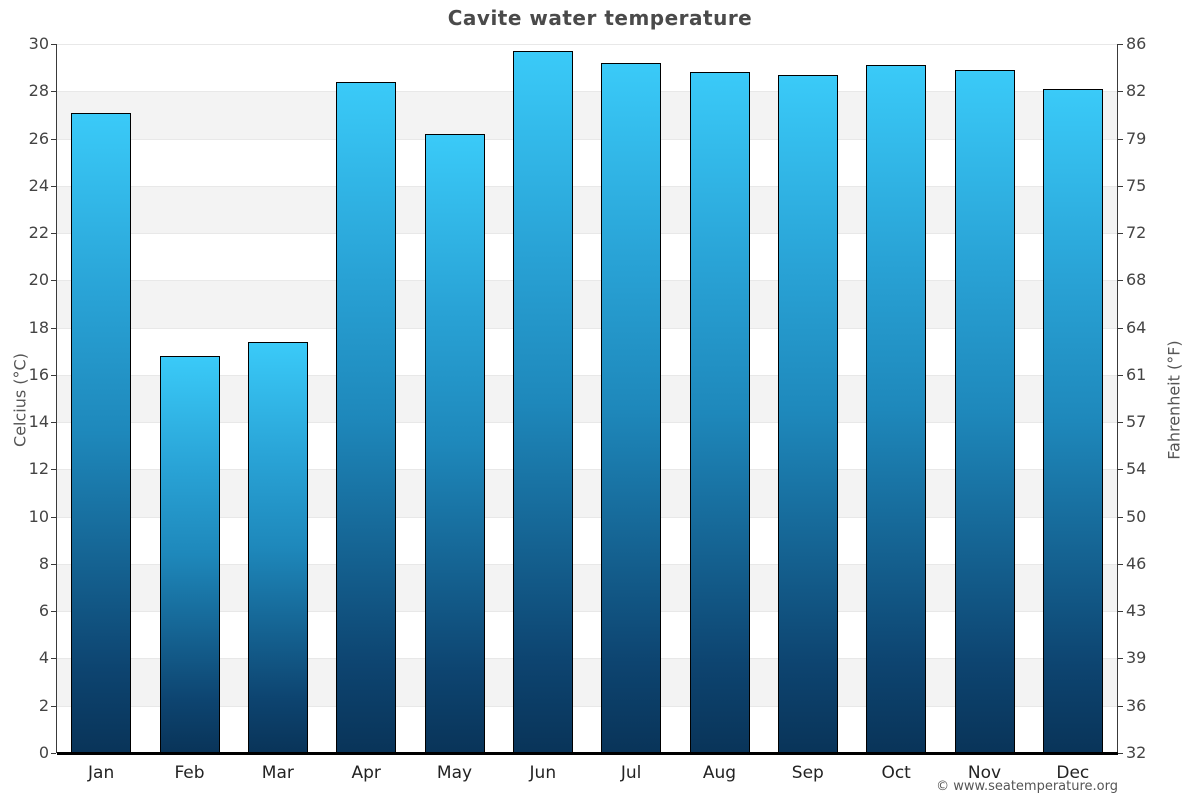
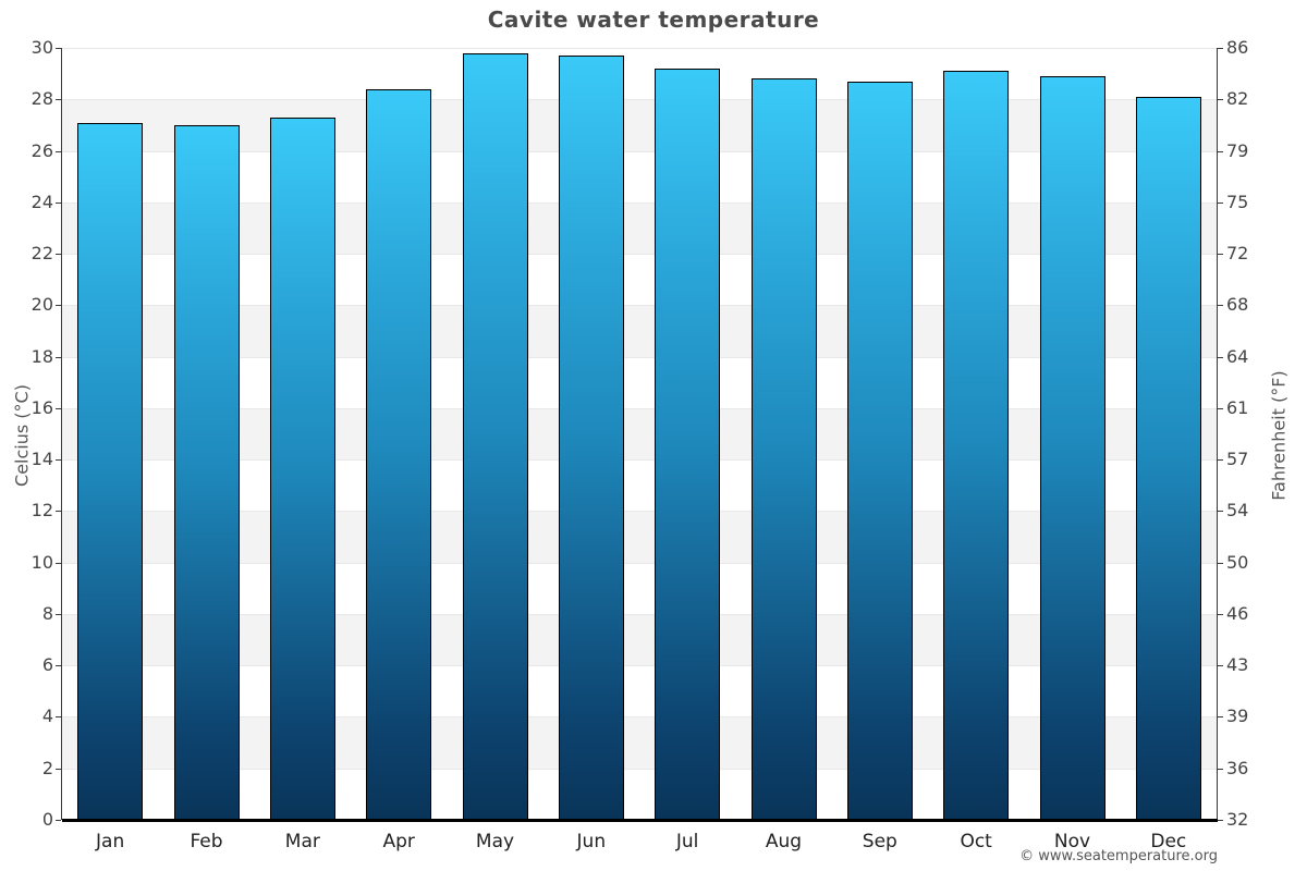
Feb: 16.8 -> 27.0
Mar: 17.4 -> 27.3
May: 26.2 -> 29.8
